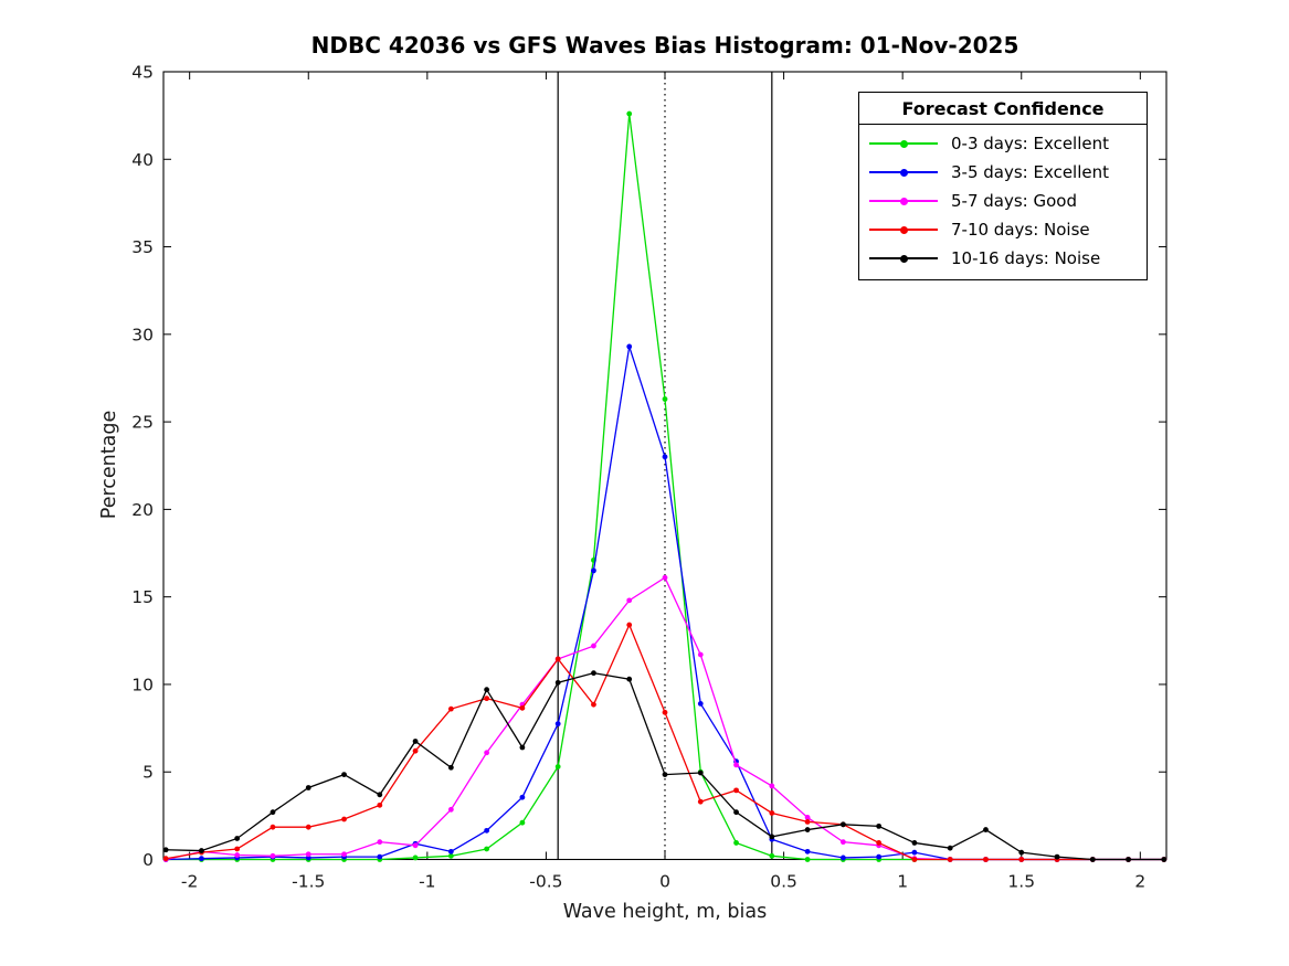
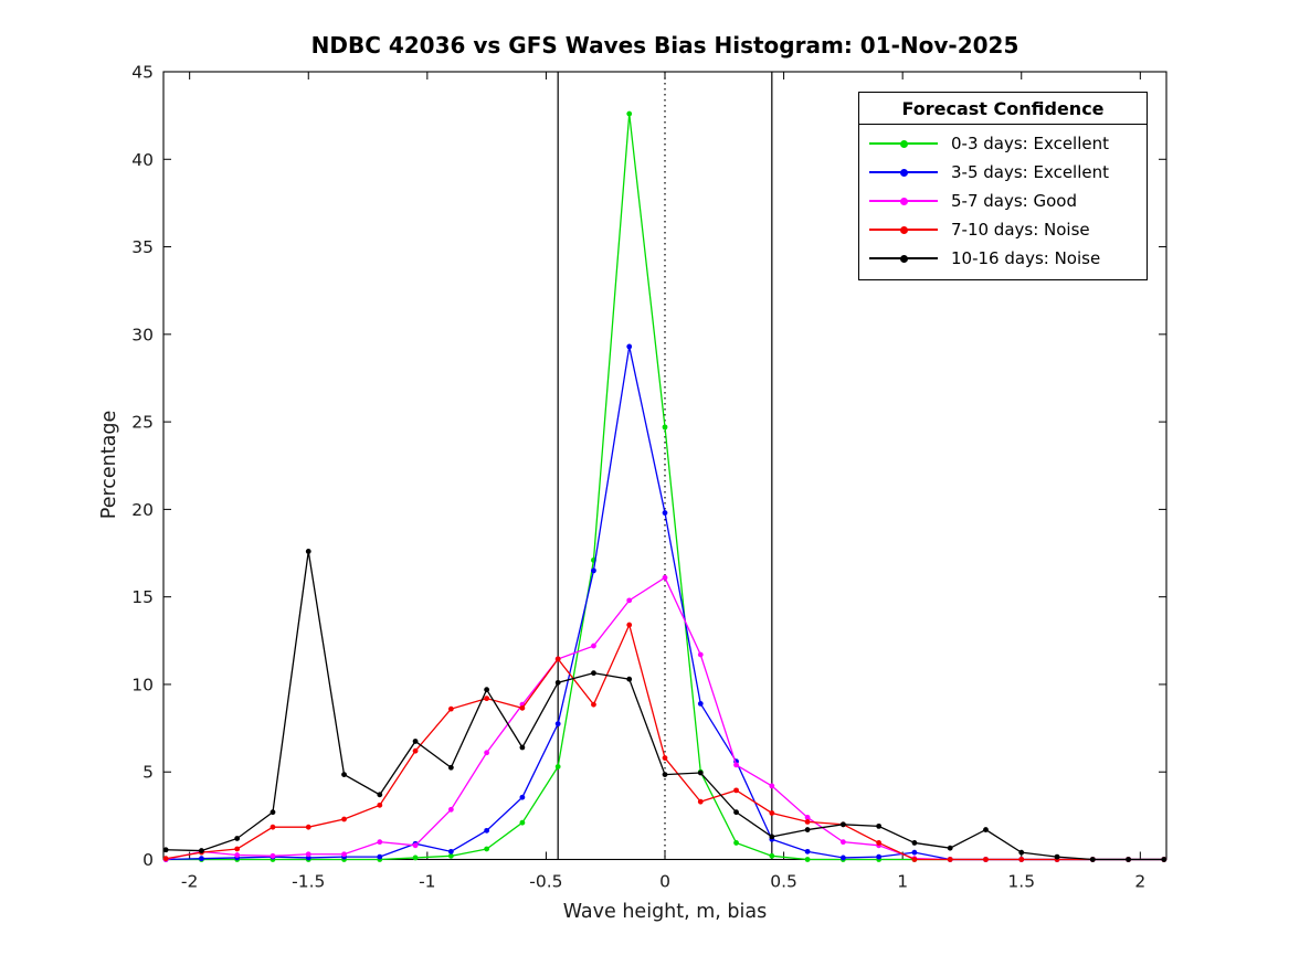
10-16 days: Noise/-1.5: 4.1 -> 17.6
0-3 days: Excellent/0: 26.3 -> 24.7
3-5 days: Excellent/0: 23.0 -> 19.8
7-10 days: Noise/0: 8.4 -> 5.8
